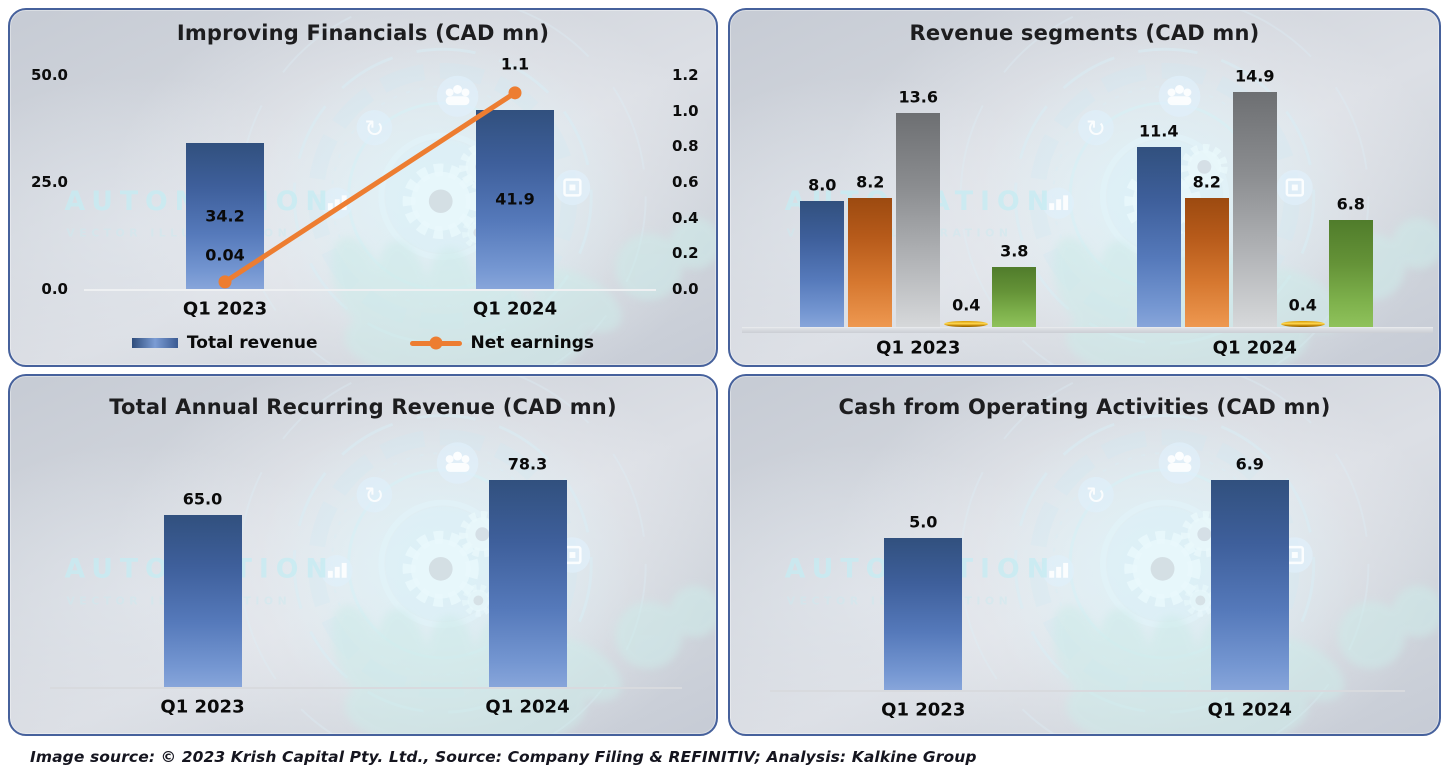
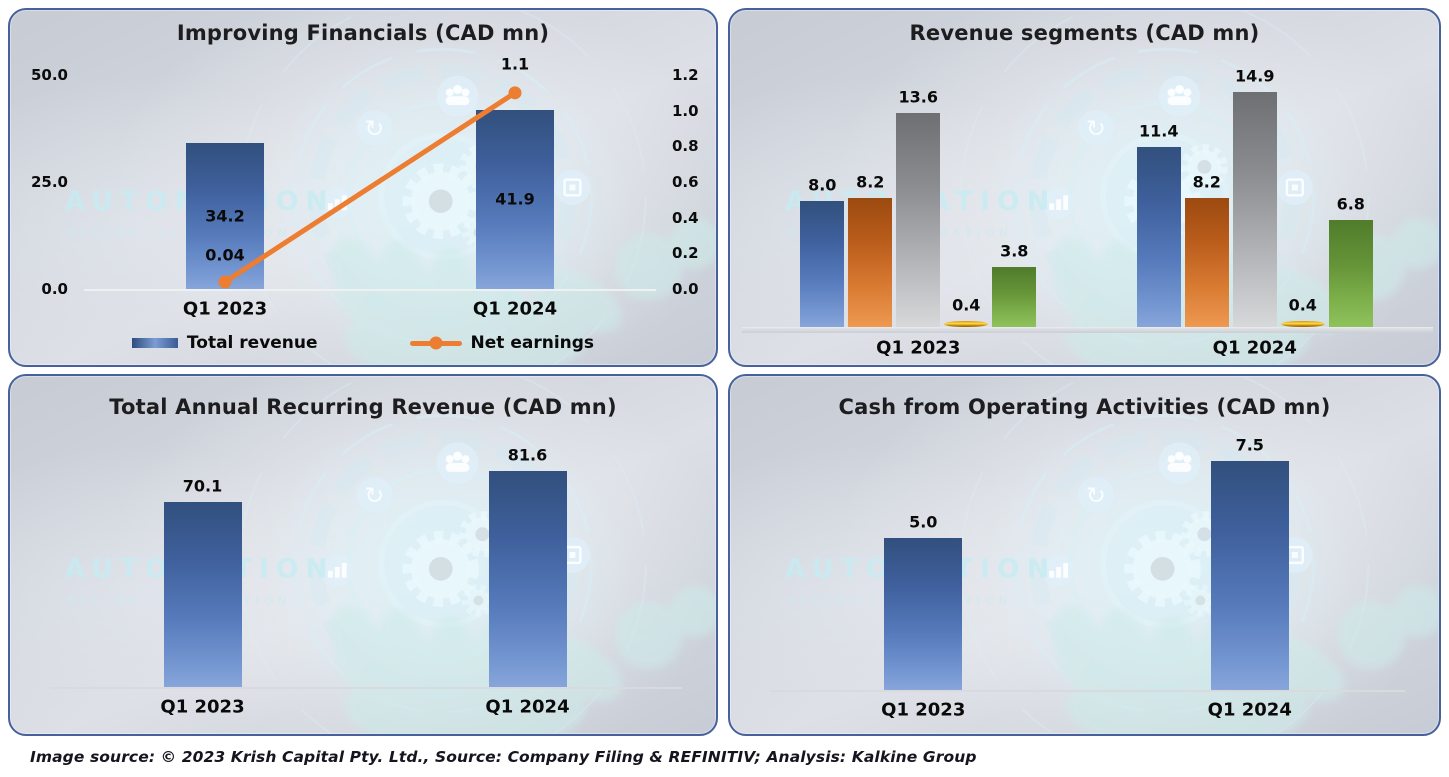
Total Annual Recurring Revenue (CAD mn)/Q1 2023: 65.0 -> 70.1
Total Annual Recurring Revenue (CAD mn)/Q1 2024: 78.3 -> 81.6
Cash from Operating Activities (CAD mn)/Q1 2024: 6.9 -> 7.5
